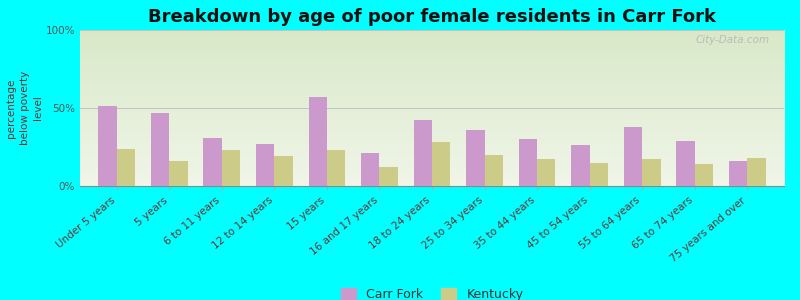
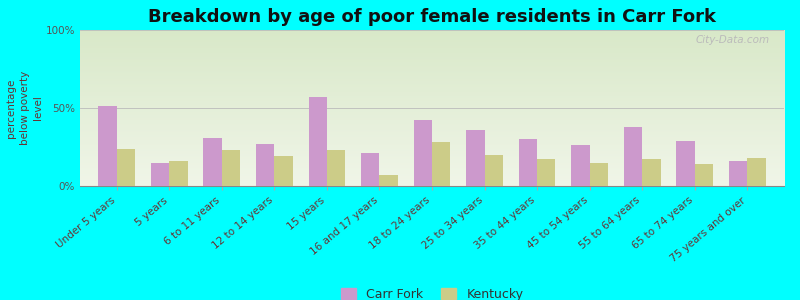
Carr Fork/5 years: 47% -> 15%
Kentucky/16 and 17 years: 12% -> 7%
